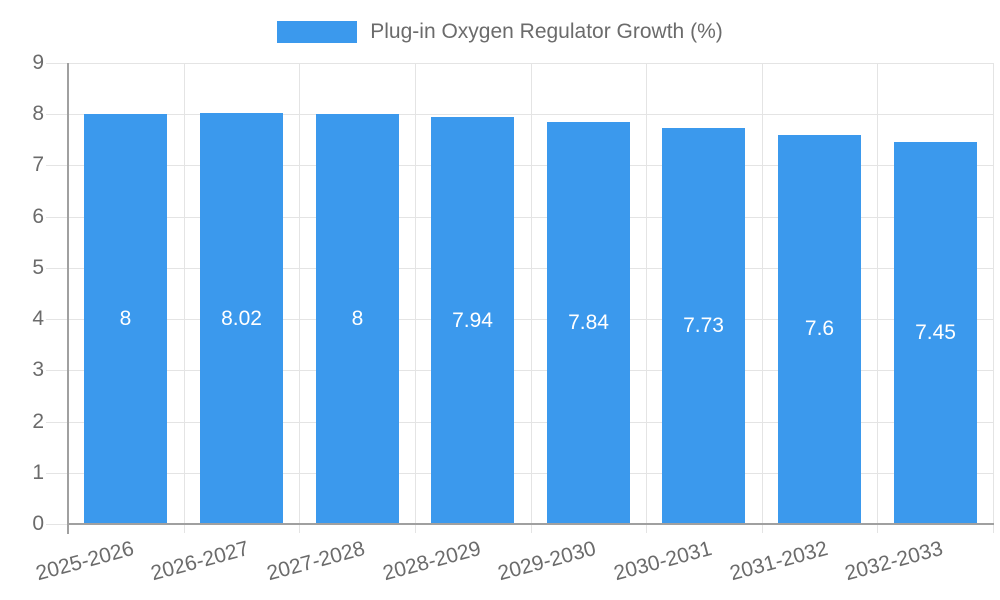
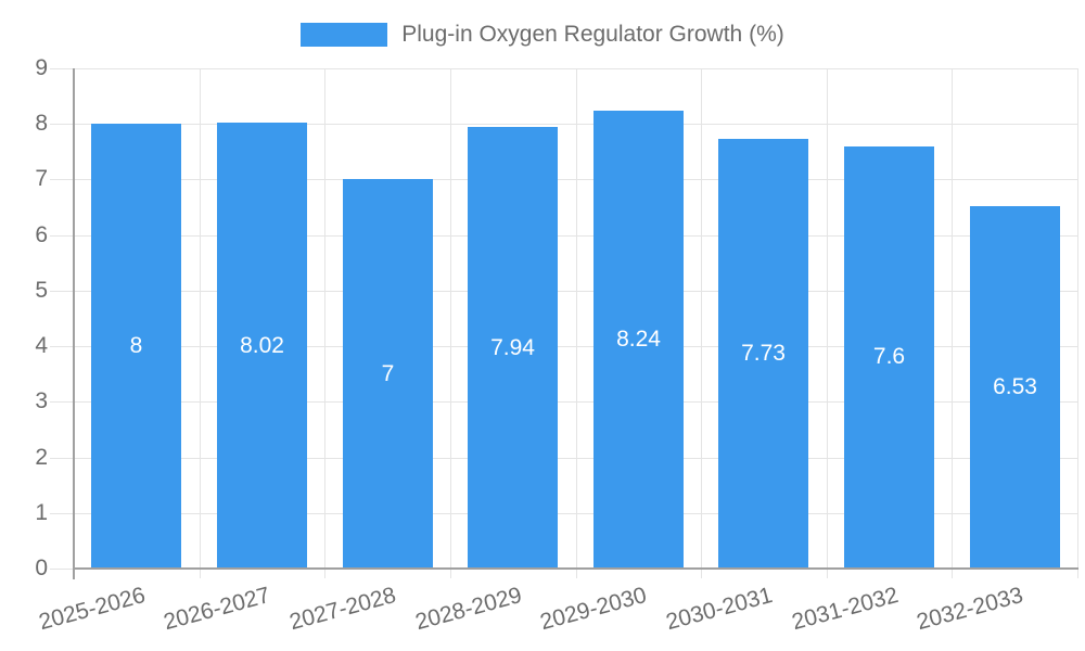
2027-2028: 8 -> 7
2029-2030: 7.84 -> 8.24
2032-2033: 7.45 -> 6.53
